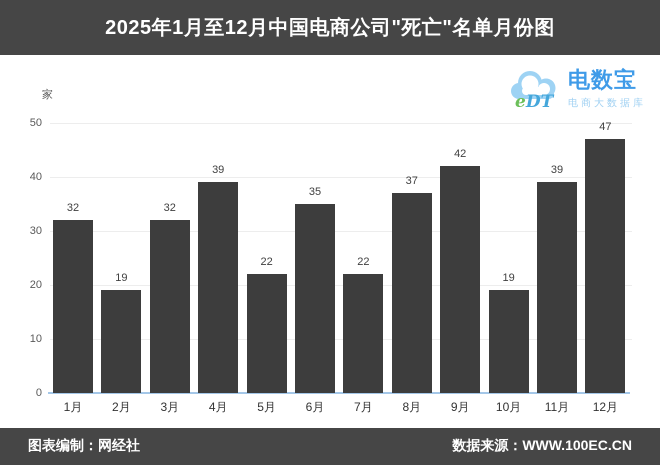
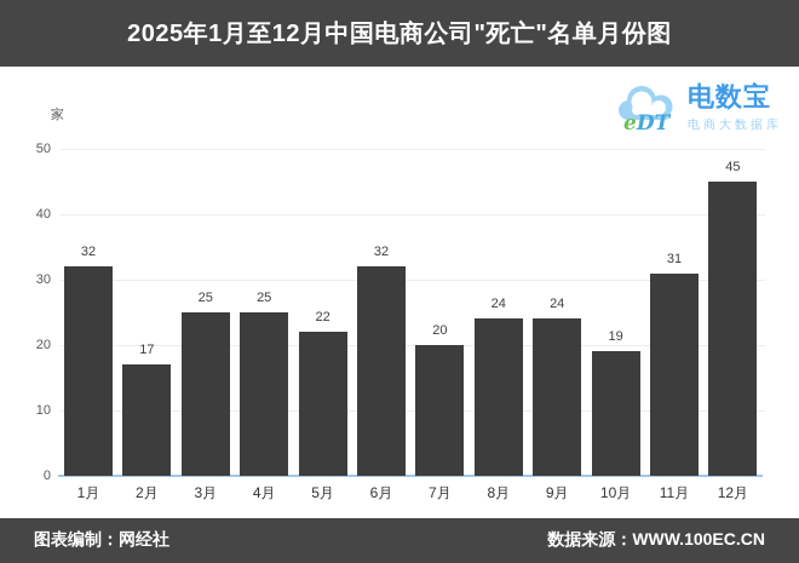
2月: 19 -> 17
3月: 32 -> 25
4月: 39 -> 25
6月: 35 -> 32
7月: 22 -> 20
8月: 37 -> 24
9月: 42 -> 24
11月: 39 -> 31
12月: 47 -> 45
